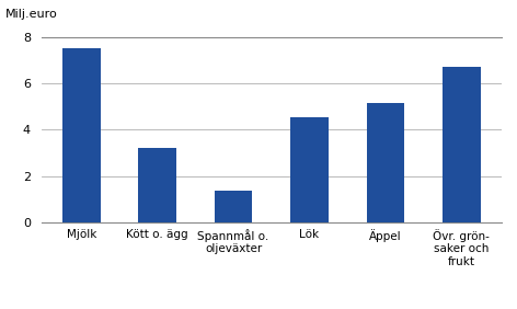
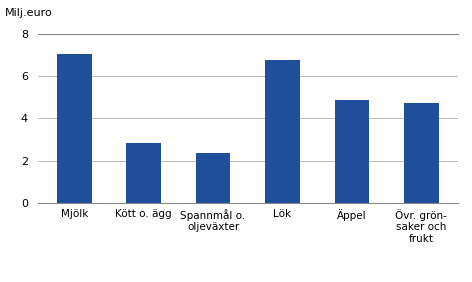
Mjölk: 7.50 -> 7.05
Kött o. ägg: 3.20 -> 2.85
Spannmål o. oljeväxter: 1.35 -> 2.35
Lök: 4.55 -> 6.75
Äppel: 5.15 -> 4.85
Övr. grön- saker och frukt: 6.70 -> 4.75
